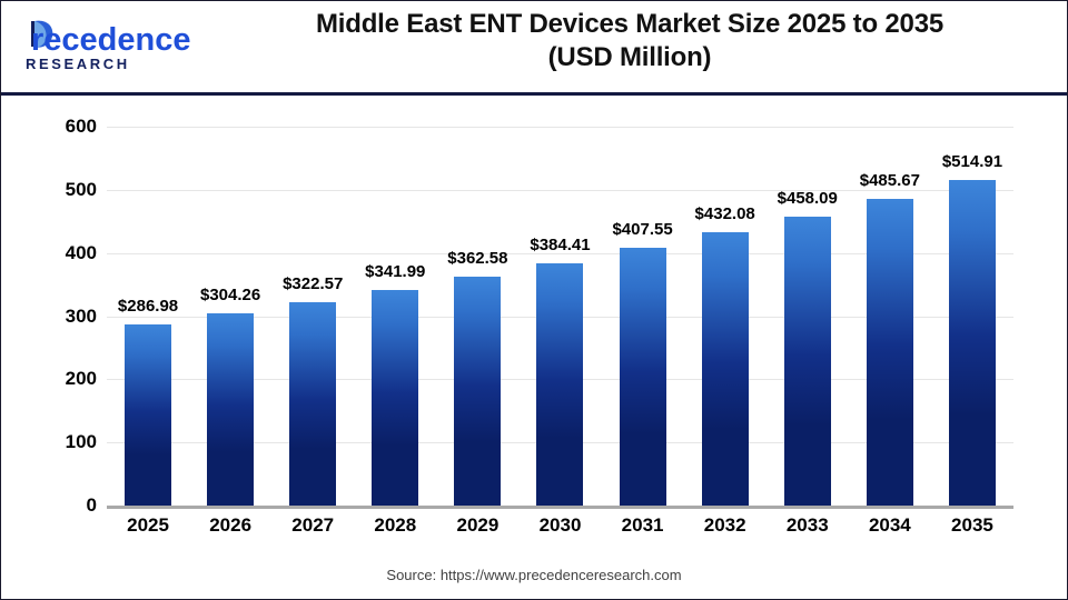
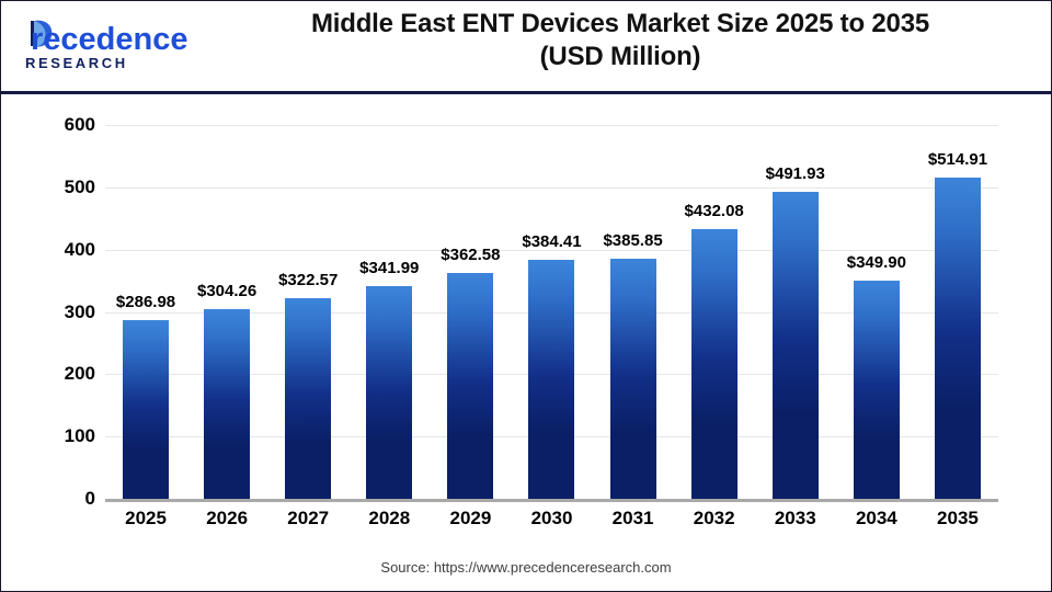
2031: $407.55 -> $385.85
2033: $458.09 -> $491.93
2034: $485.67 -> $349.90
